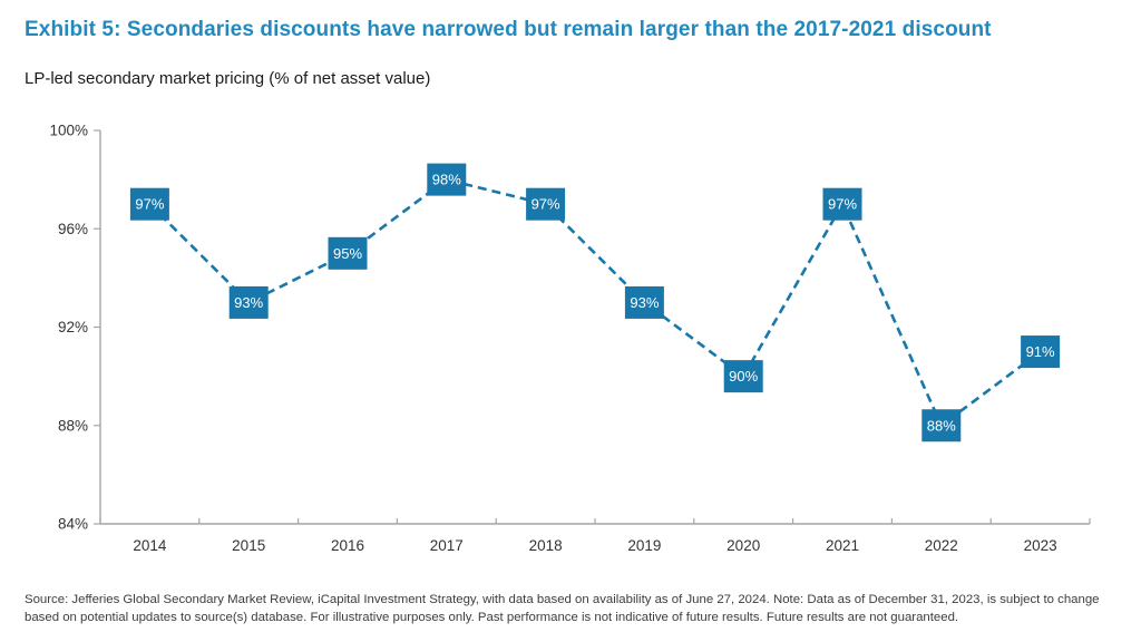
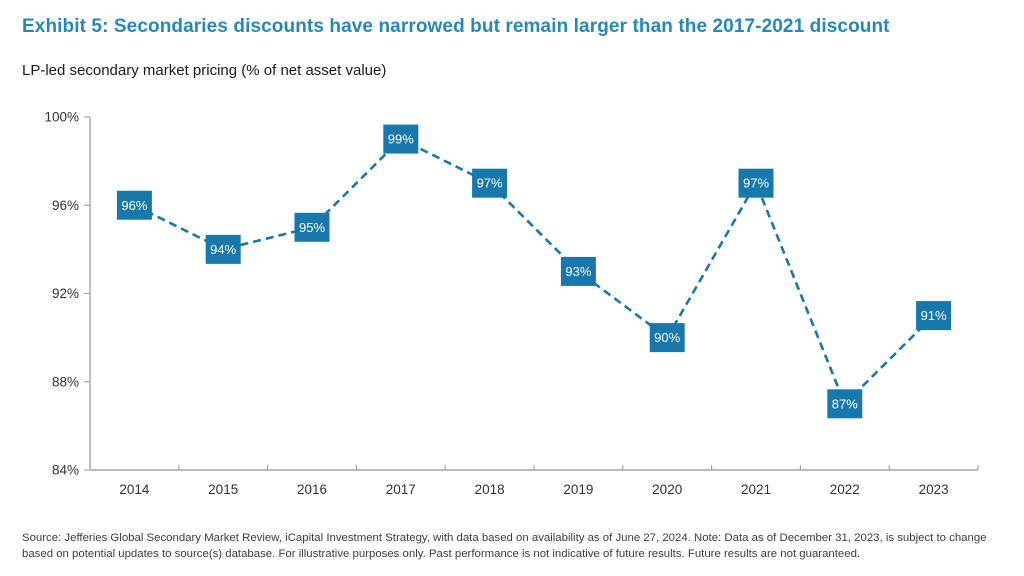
2014: 97% -> 96%
2015: 93% -> 94%
2017: 98% -> 99%
2022: 88% -> 87%
